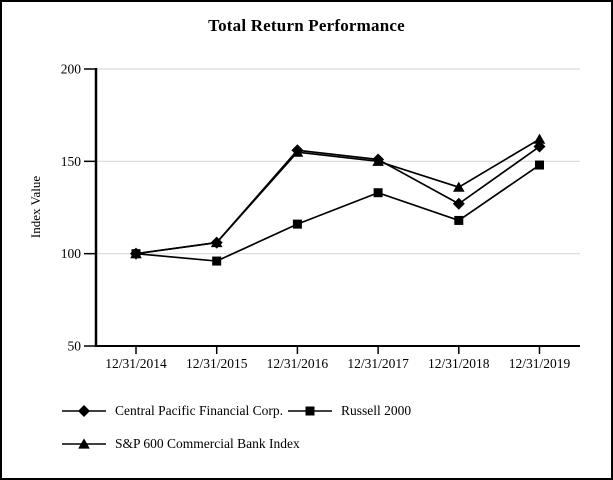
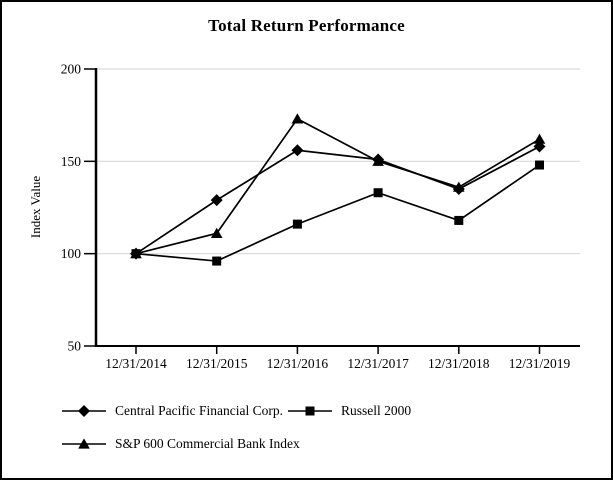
Central Pacific Financial Corp./12/31/2015: 106 -> 129
S&P 600 Commercial Bank Index/12/31/2015: 106 -> 111
S&P 600 Commercial Bank Index/12/31/2016: 155 -> 173
Central Pacific Financial Corp./12/31/2018: 127 -> 135
